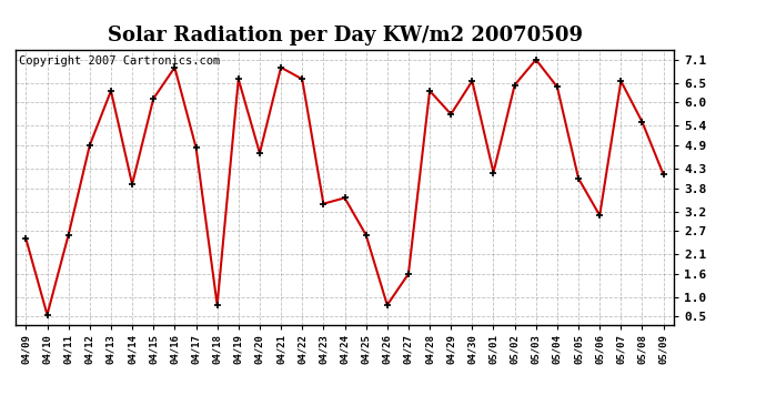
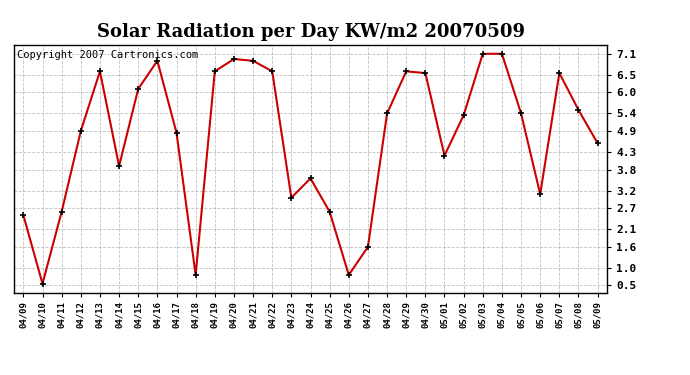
04/13: 6.30 -> 6.60
04/20: 4.70 -> 6.95
04/23: 3.40 -> 3.00
04/28: 6.30 -> 5.40
04/29: 5.70 -> 6.60
05/02: 6.45 -> 5.35
05/04: 6.40 -> 7.10
05/05: 4.05 -> 5.40
05/09: 4.15 -> 4.55
